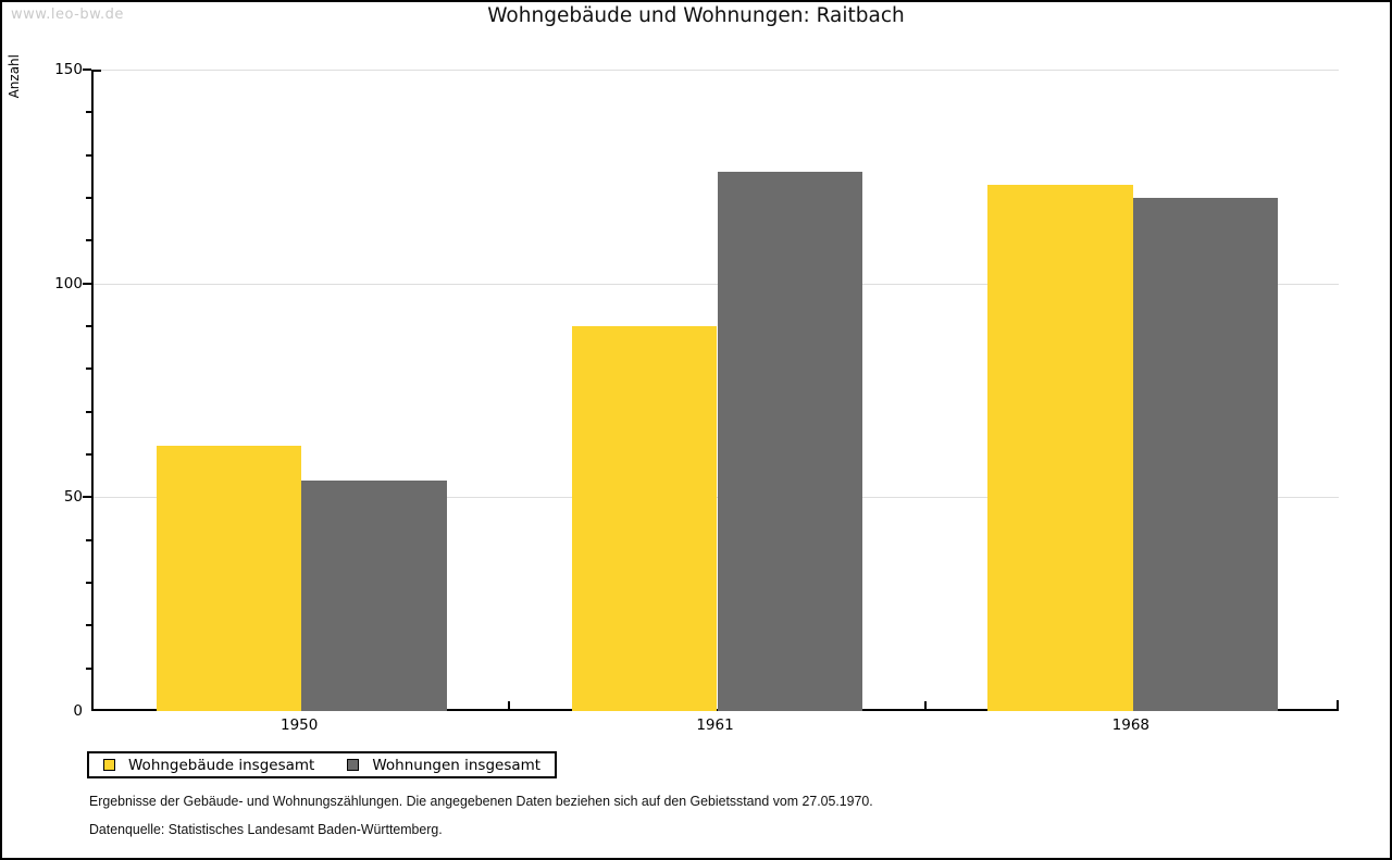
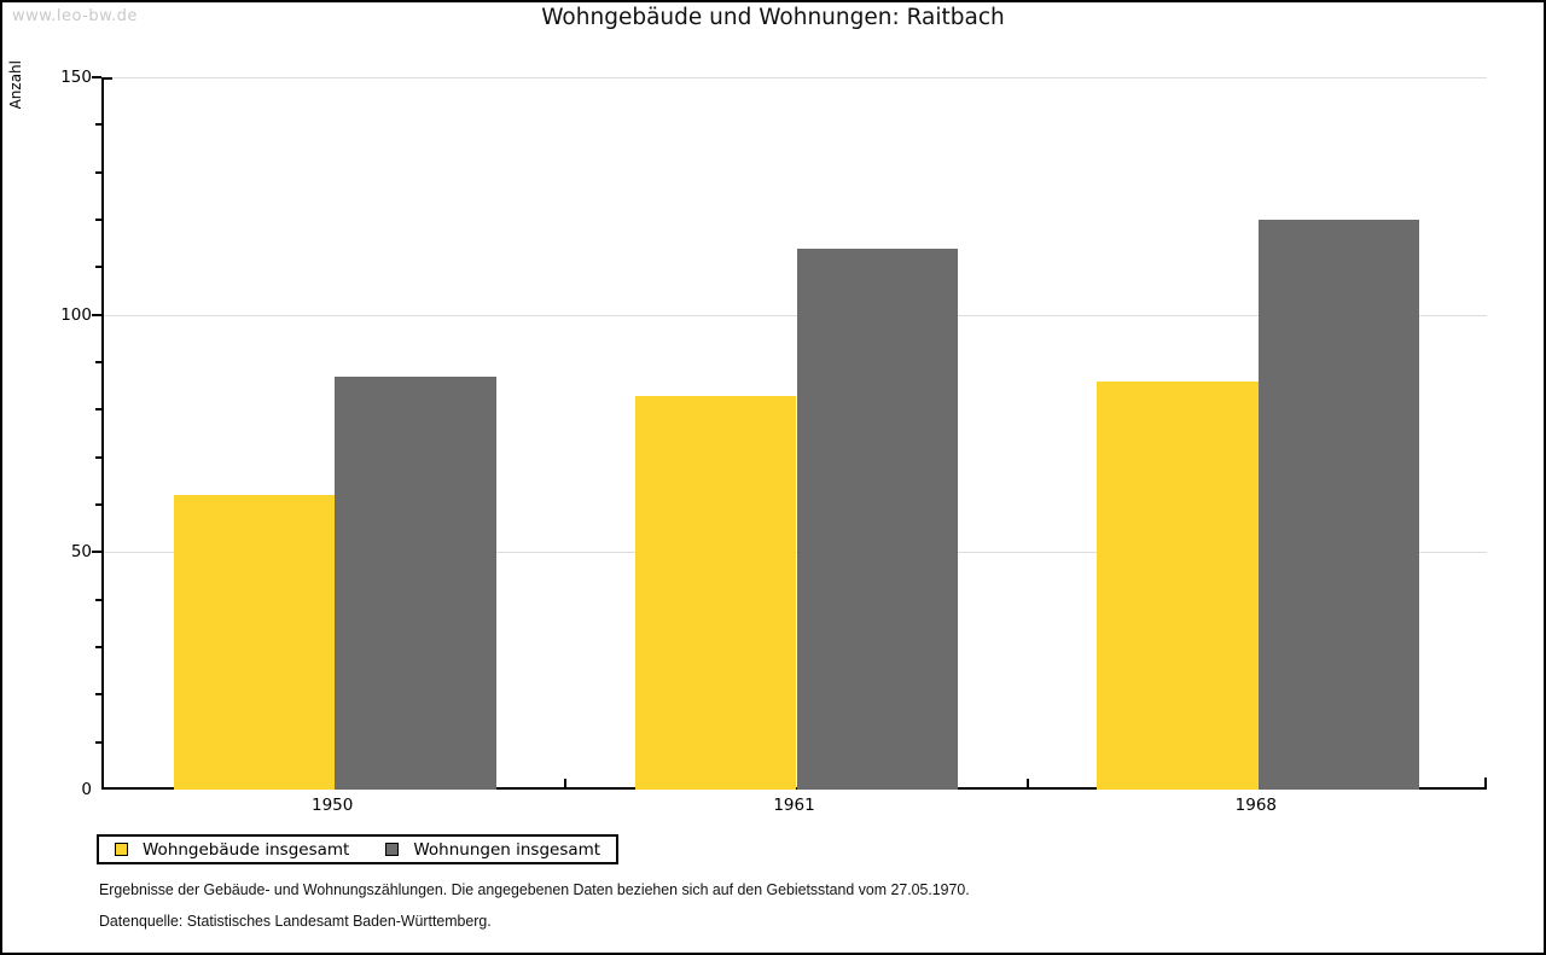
Wohnungen insgesamt/1950: 54 -> 87
Wohngebäude insgesamt/1961: 90 -> 83
Wohnungen insgesamt/1961: 126 -> 114
Wohngebäude insgesamt/1968: 123 -> 86
